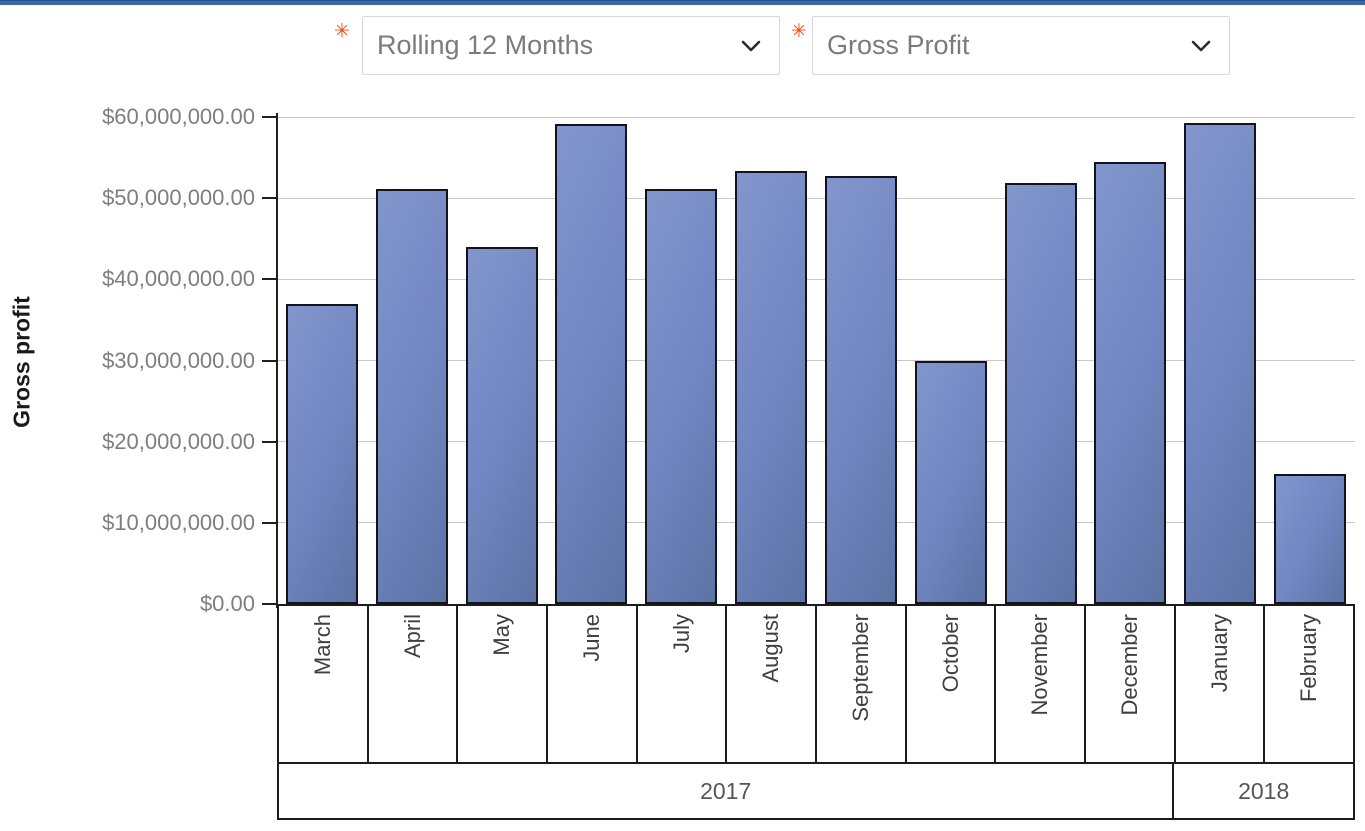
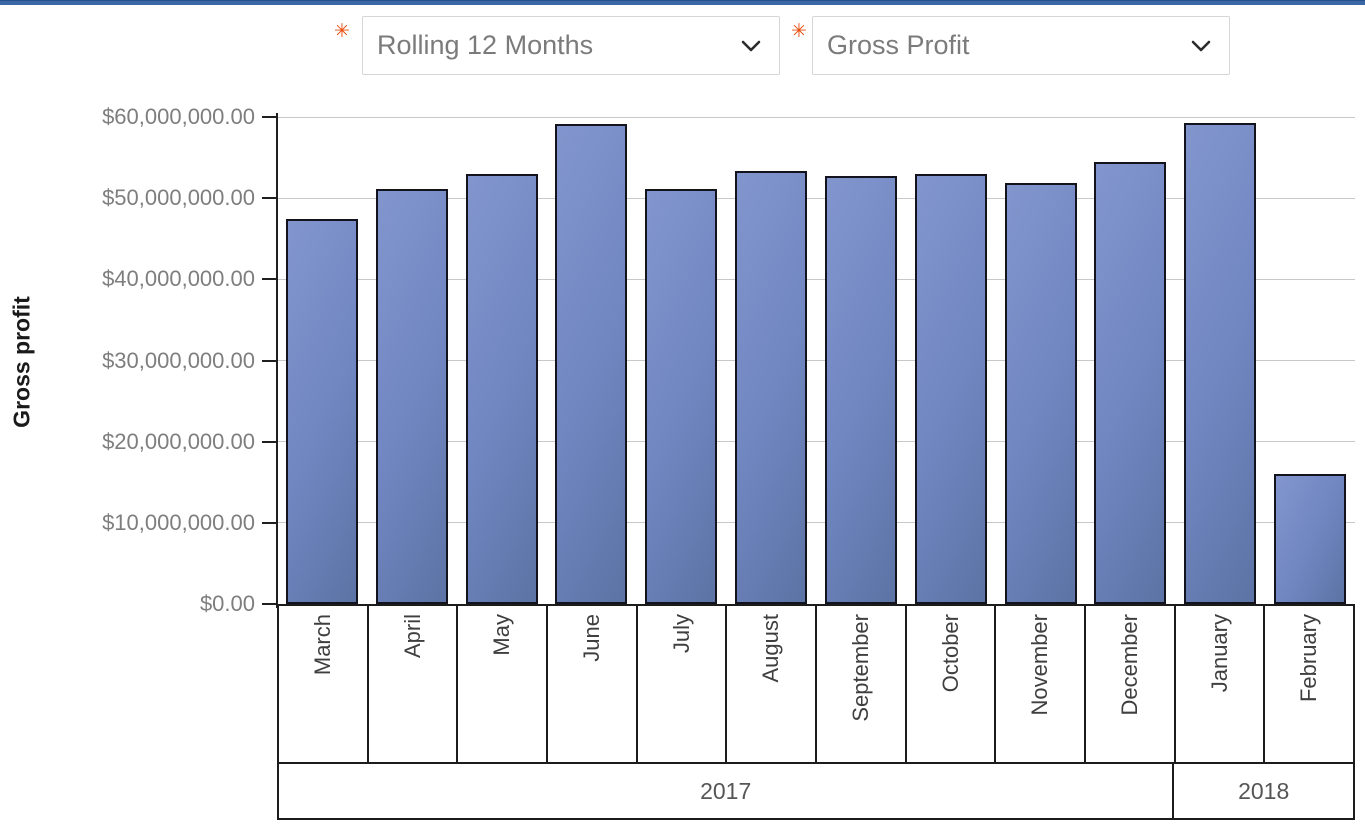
March: $37000000 -> $47000000
May: $44000000 -> $53000000
October: $30000000 -> $53000000
